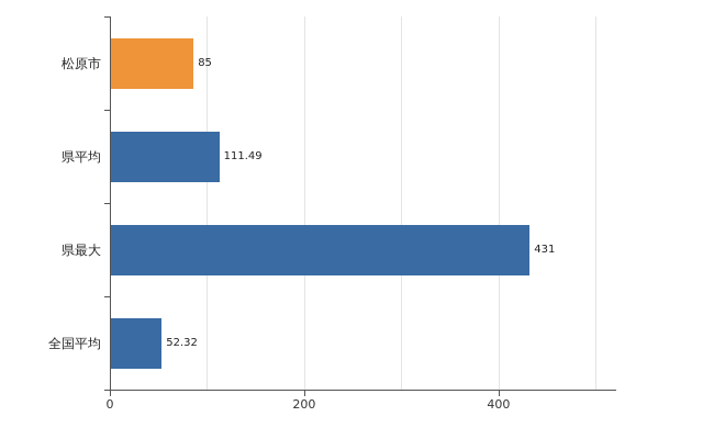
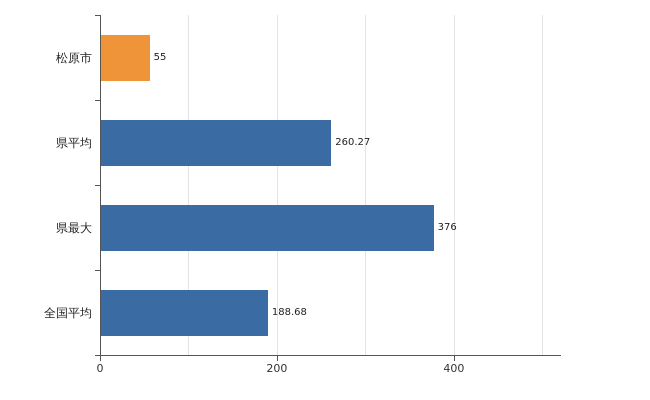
松原市: 85 -> 55
県平均: 111.49 -> 260.27
県最大: 431 -> 376
全国平均: 52.32 -> 188.68
